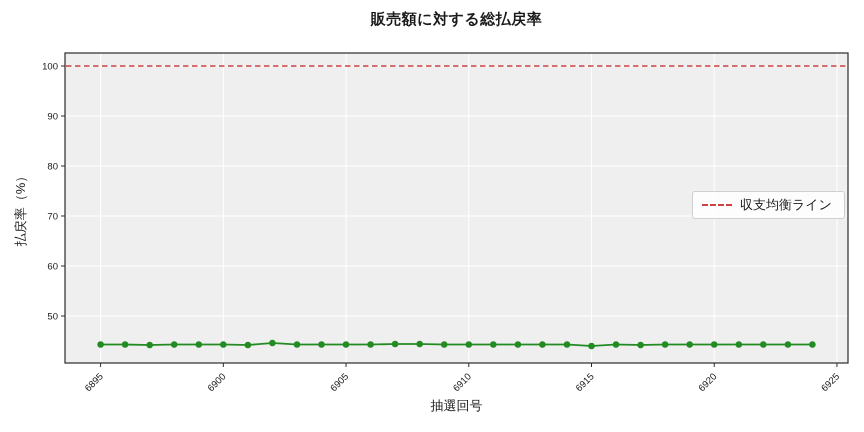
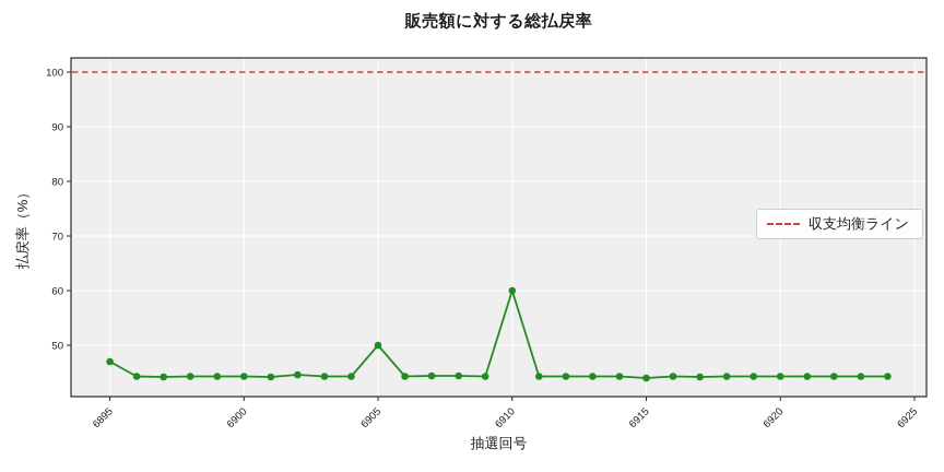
6895: 44 -> 47
6905: 44 -> 50
6910: 44 -> 60
